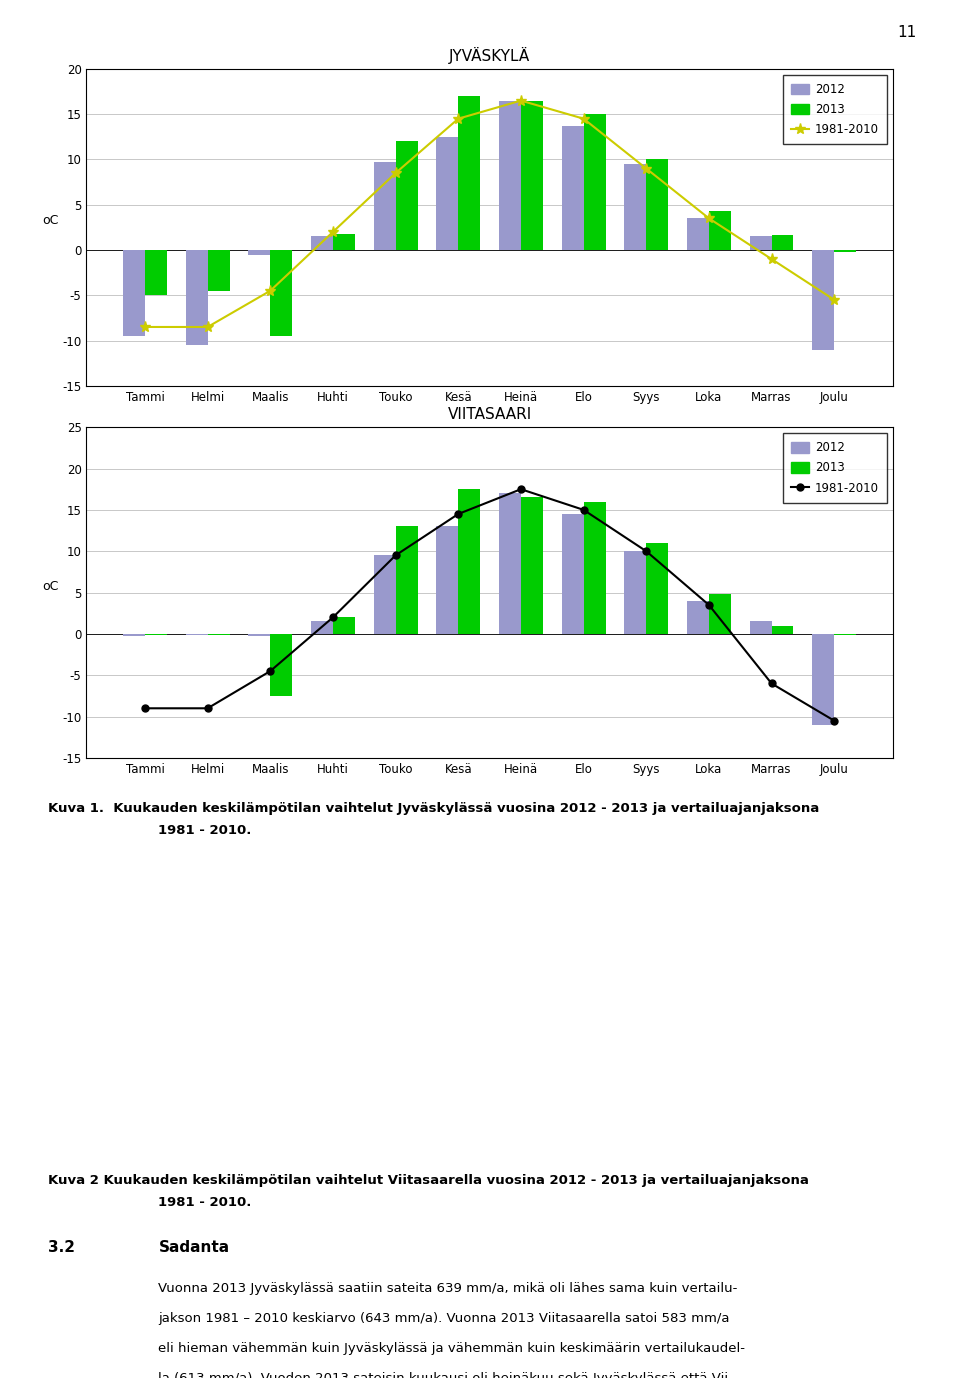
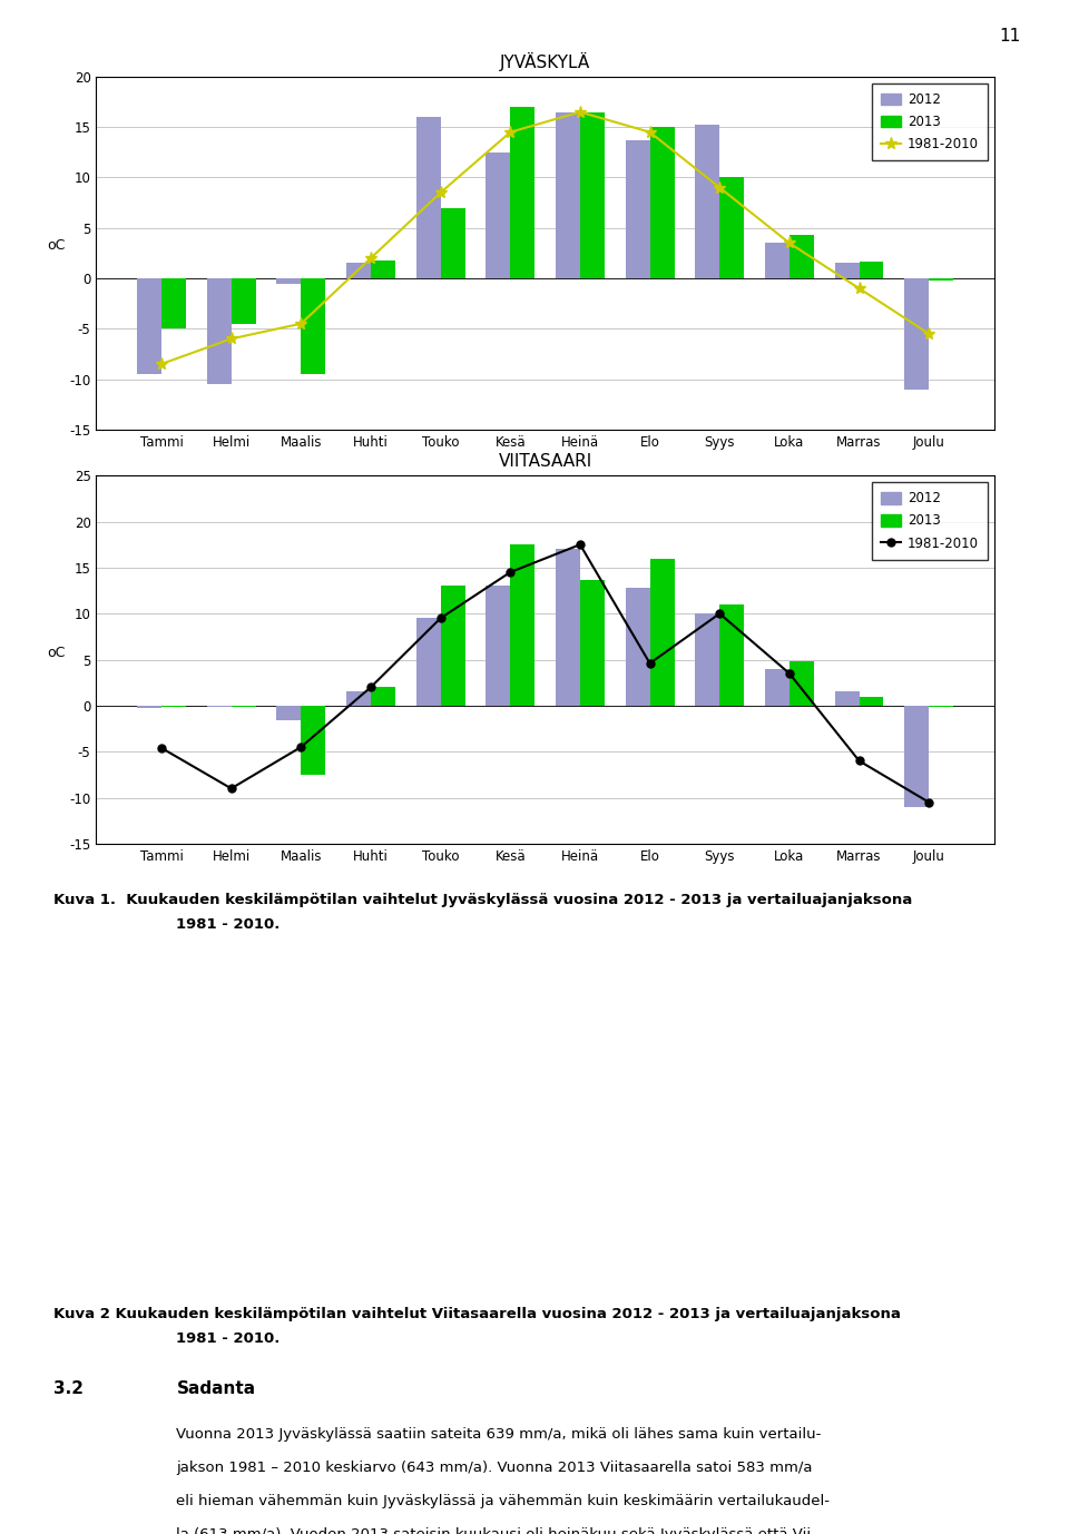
JYVÄSKYLÄ/1981-2010/Helmi: -8.5 -> -6.0
JYVÄSKYLÄ/2012/Touko: 9.7 -> 16.0
JYVÄSKYLÄ/2013/Touko: 12.0 -> 7.0
JYVÄSKYLÄ/2012/Syys: 9.5 -> 15.2
VIITASAARI/1981-2010/Tammi: -9.0 -> -4.6
VIITASAARI/2012/Maalis: -0.2 -> -1.6
VIITASAARI/2013/Heinä: 16.5 -> 13.6
VIITASAARI/2012/Elo: 14.5 -> 12.8
VIITASAARI/1981-2010/Elo: 15.0 -> 4.6
